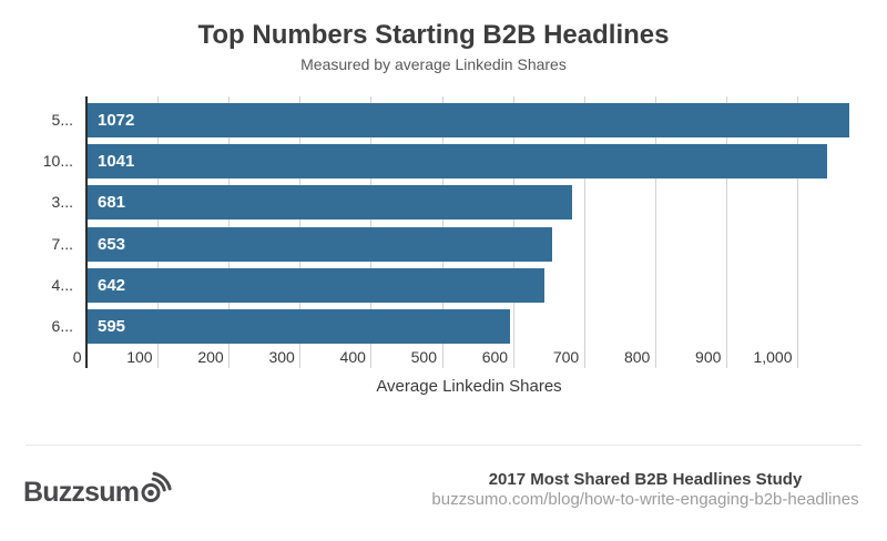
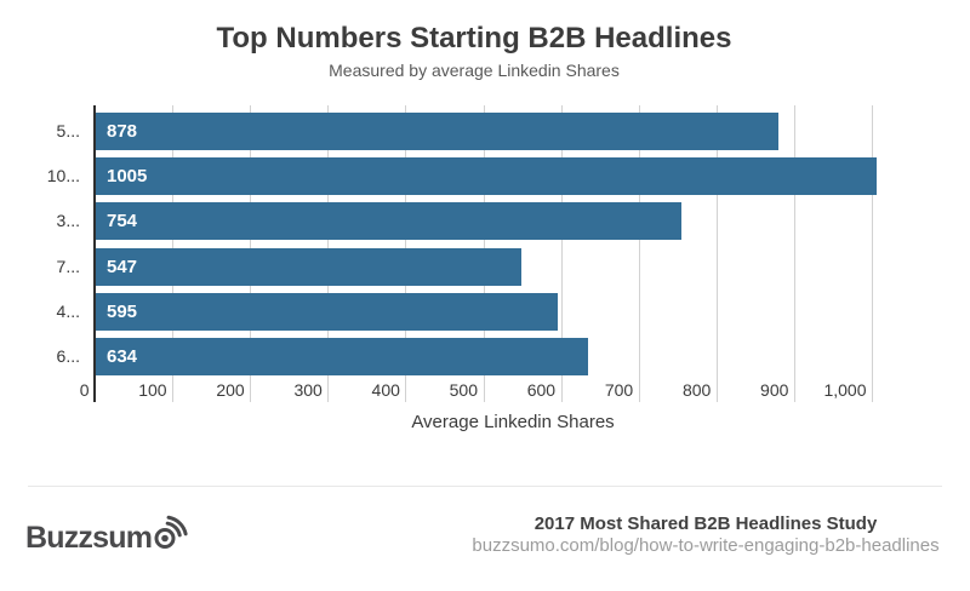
5...: 1072 -> 878
10...: 1041 -> 1005
3...: 681 -> 754
7...: 653 -> 547
4...: 642 -> 595
6...: 595 -> 634
